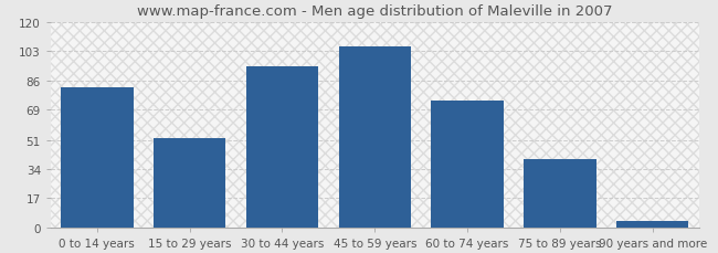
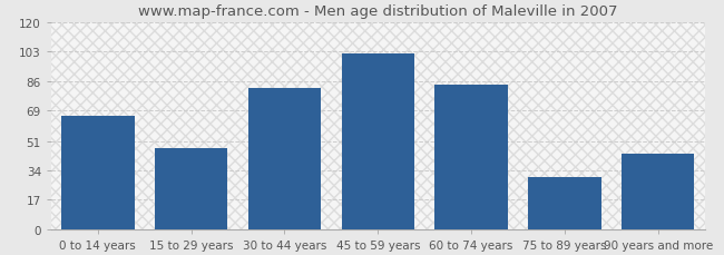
0 to 14 years: 82 -> 66
15 to 29 years: 52 -> 47
30 to 44 years: 94 -> 82
45 to 59 years: 106 -> 102
60 to 74 years: 74 -> 84
75 to 89 years: 40 -> 30
90 years and more: 4 -> 44
